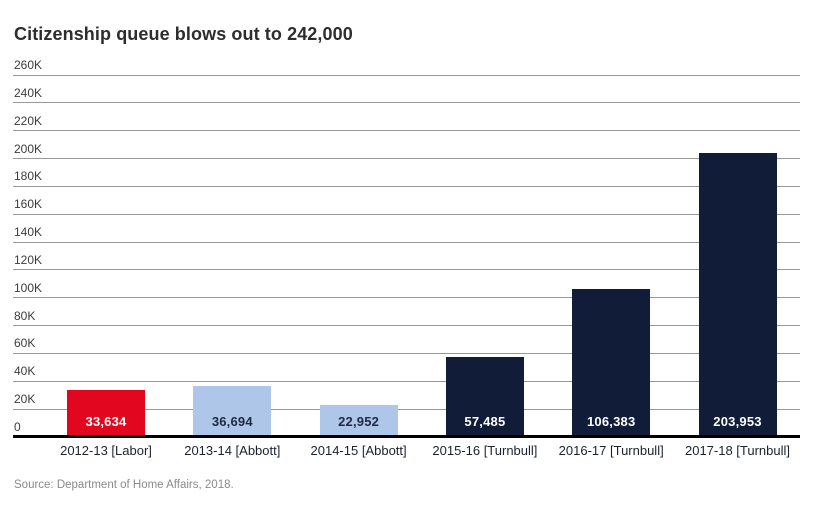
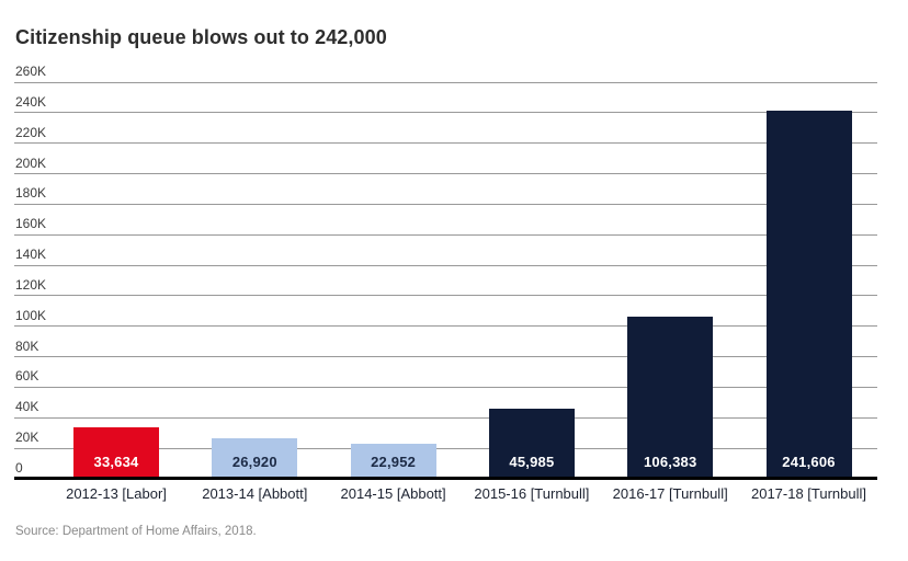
2013-14 [Abbott]: 36,694 -> 26,920
2015-16 [Turnbull]: 57,485 -> 45,985
2017-18 [Turnbull]: 203,953 -> 241,606
